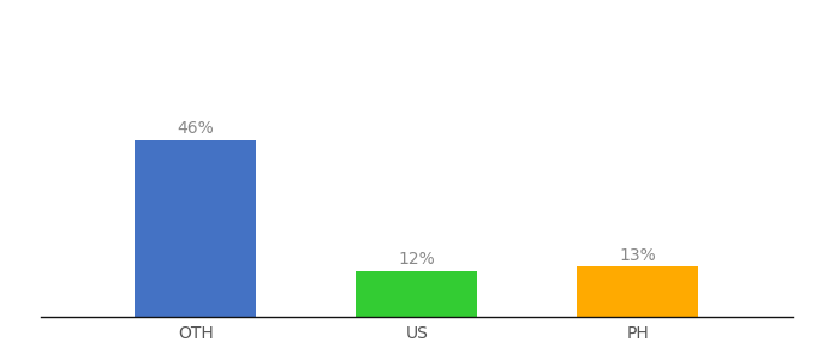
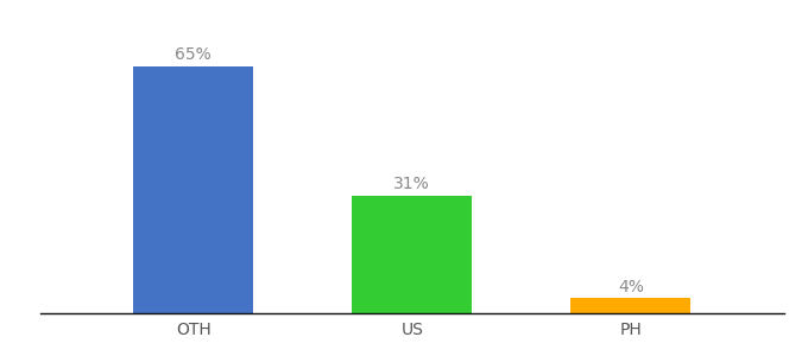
OTH: 46% -> 65%
US: 12% -> 31%
PH: 13% -> 4%
